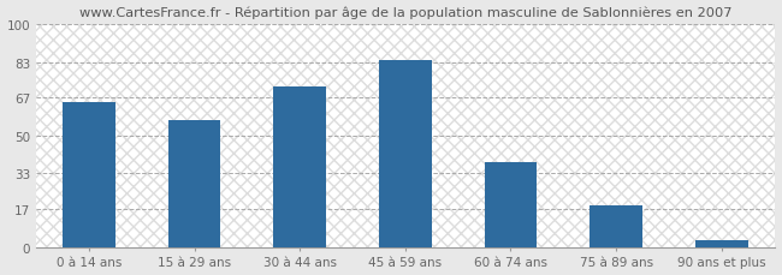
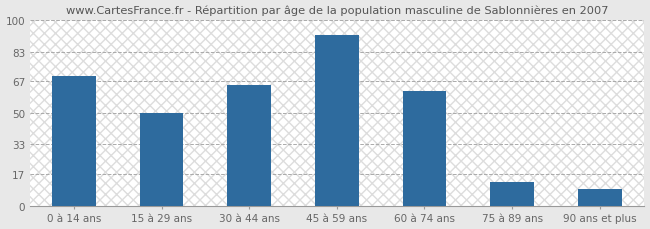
0 à 14 ans: 65 -> 70
15 à 29 ans: 57 -> 50
30 à 44 ans: 72 -> 65
45 à 59 ans: 84 -> 92
60 à 74 ans: 38 -> 62
75 à 89 ans: 19 -> 13
90 ans et plus: 3 -> 9
